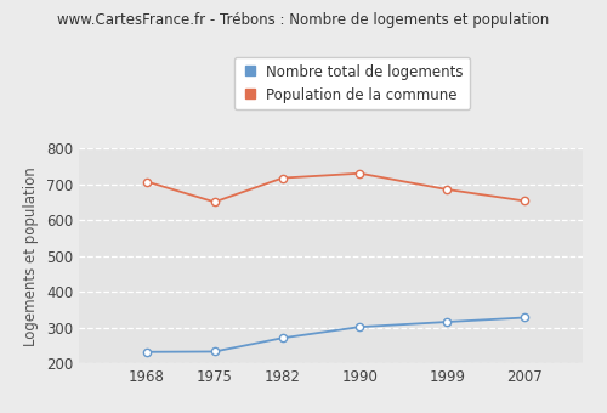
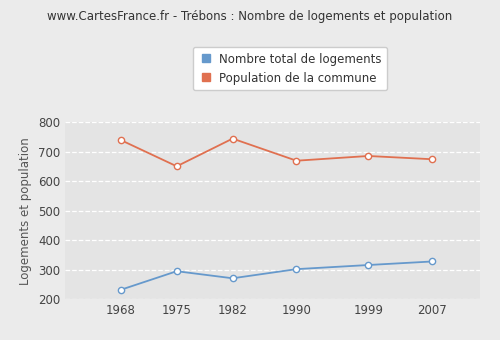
Population de la commune/1968: 708 -> 740
Nombre total de logements/1975: 233 -> 295
Population de la commune/1982: 718 -> 745
Population de la commune/1990: 731 -> 670
Population de la commune/2007: 654 -> 675
